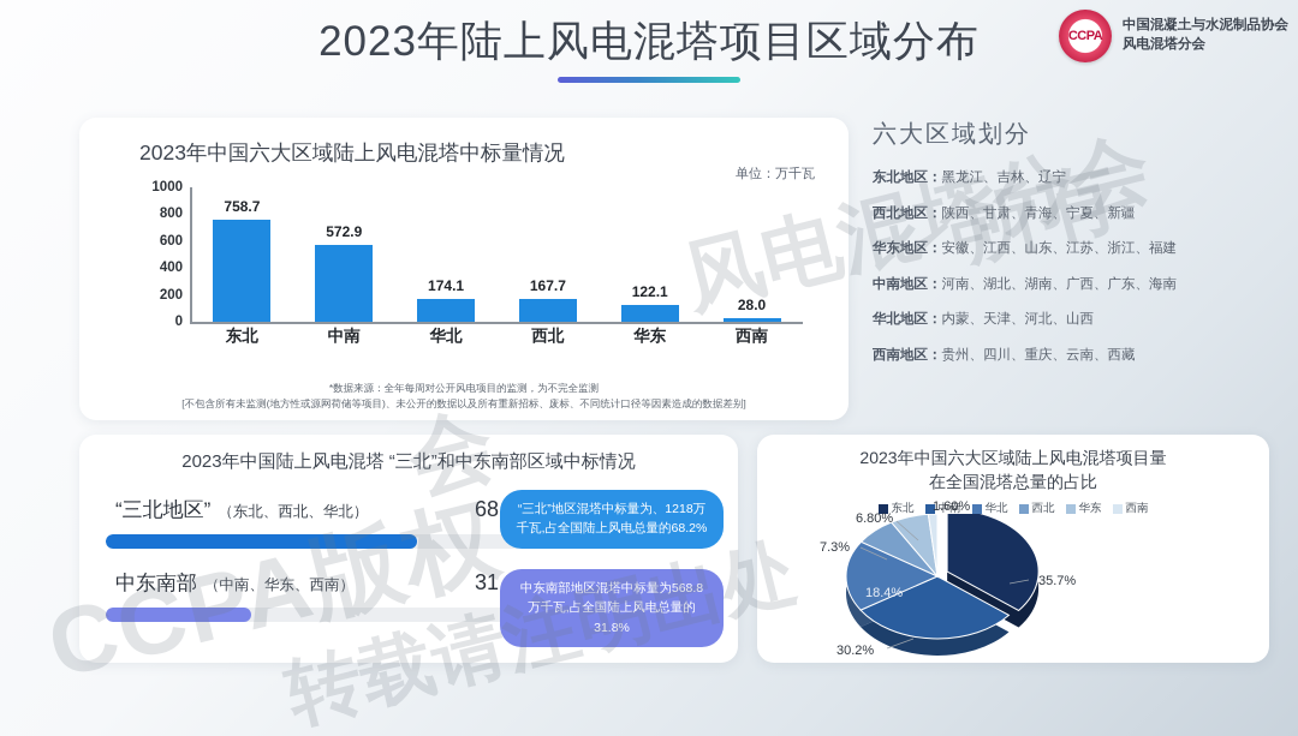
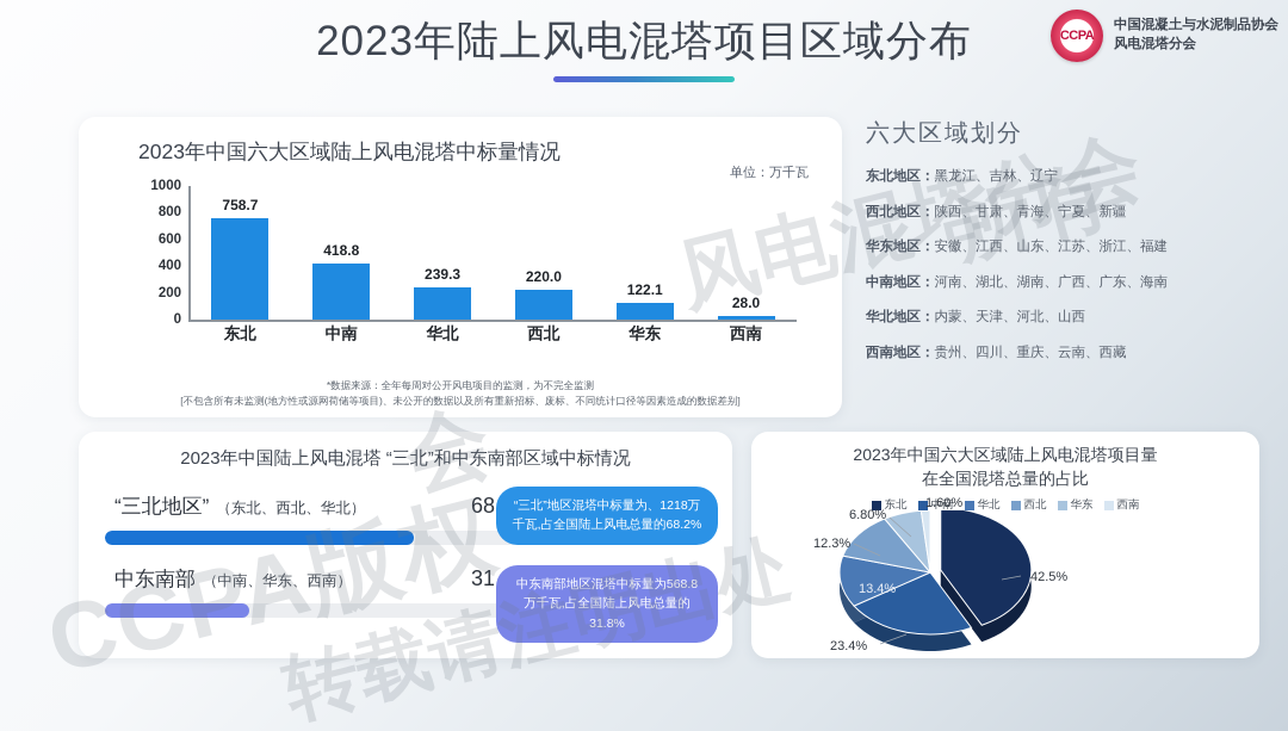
2023年中国六大区域陆上风电混塔中标量情况/中南: 572.9 -> 418.8
2023年中国六大区域陆上风电混塔中标量情况/华北: 174.1 -> 239.3
2023年中国六大区域陆上风电混塔中标量情况/西北: 167.7 -> 220.0
2023年中国六大区域陆上风电混塔项目量在全国混塔总量的占比/东北: 35.7% -> 42.5%
2023年中国六大区域陆上风电混塔项目量在全国混塔总量的占比/中南: 30.2% -> 23.4%
2023年中国六大区域陆上风电混塔项目量在全国混塔总量的占比/华北: 18.4% -> 13.4%
2023年中国六大区域陆上风电混塔项目量在全国混塔总量的占比/西北: 7.3% -> 12.3%
